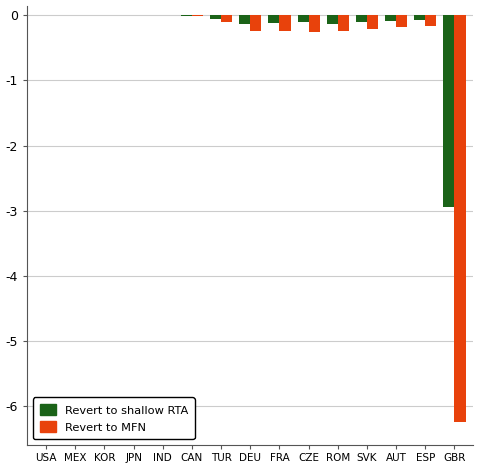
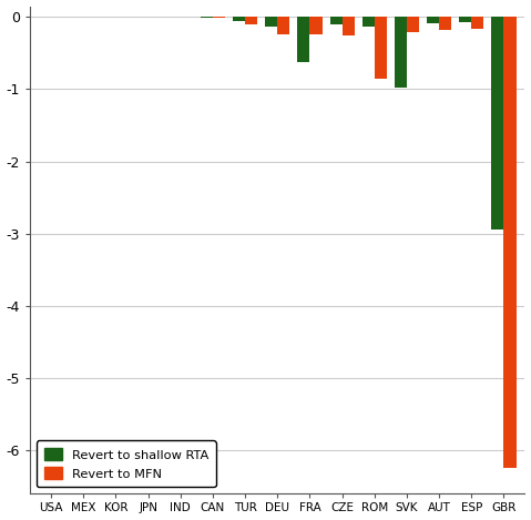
Revert to shallow RTA/FRA: -0.12 -> -0.62
Revert to MFN/ROM: -0.24 -> -0.86
Revert to shallow RTA/SVK: -0.10 -> -0.98
